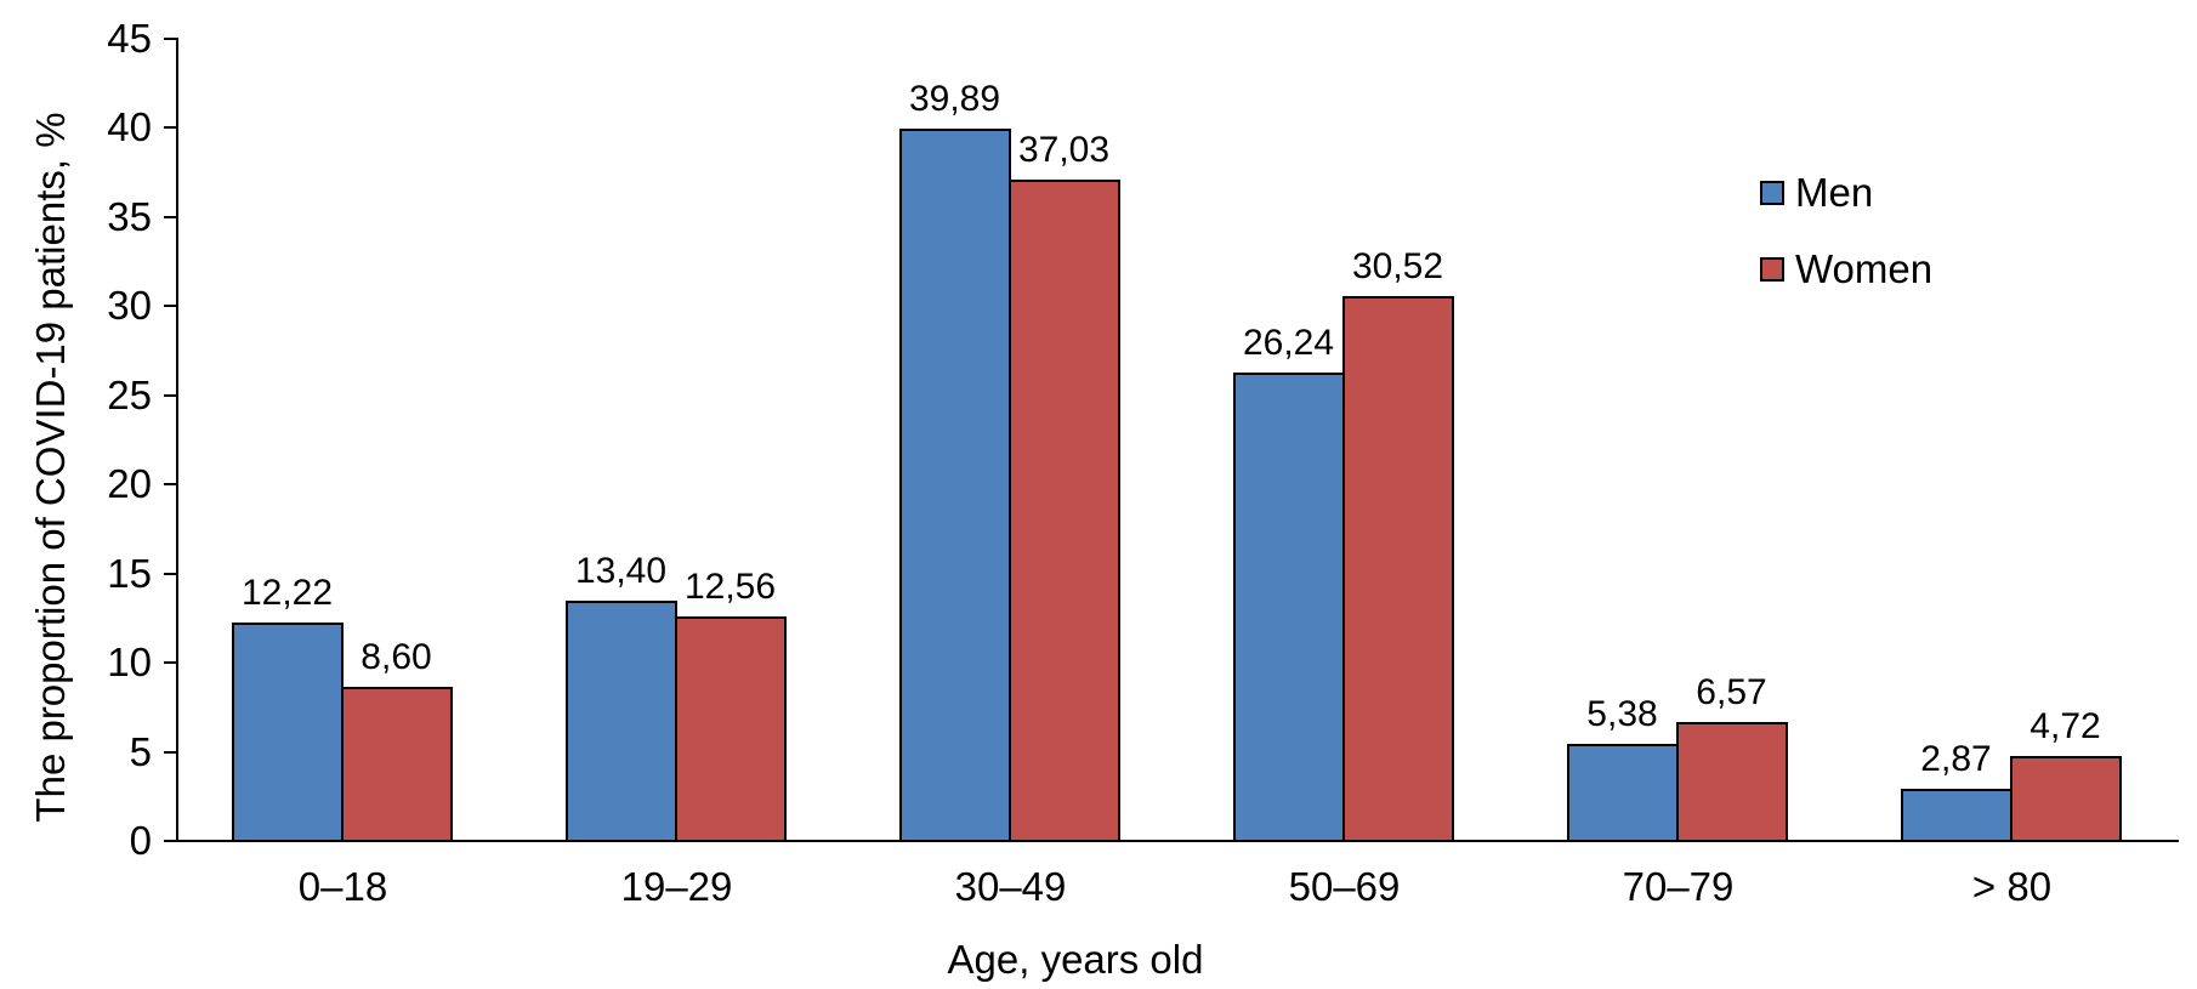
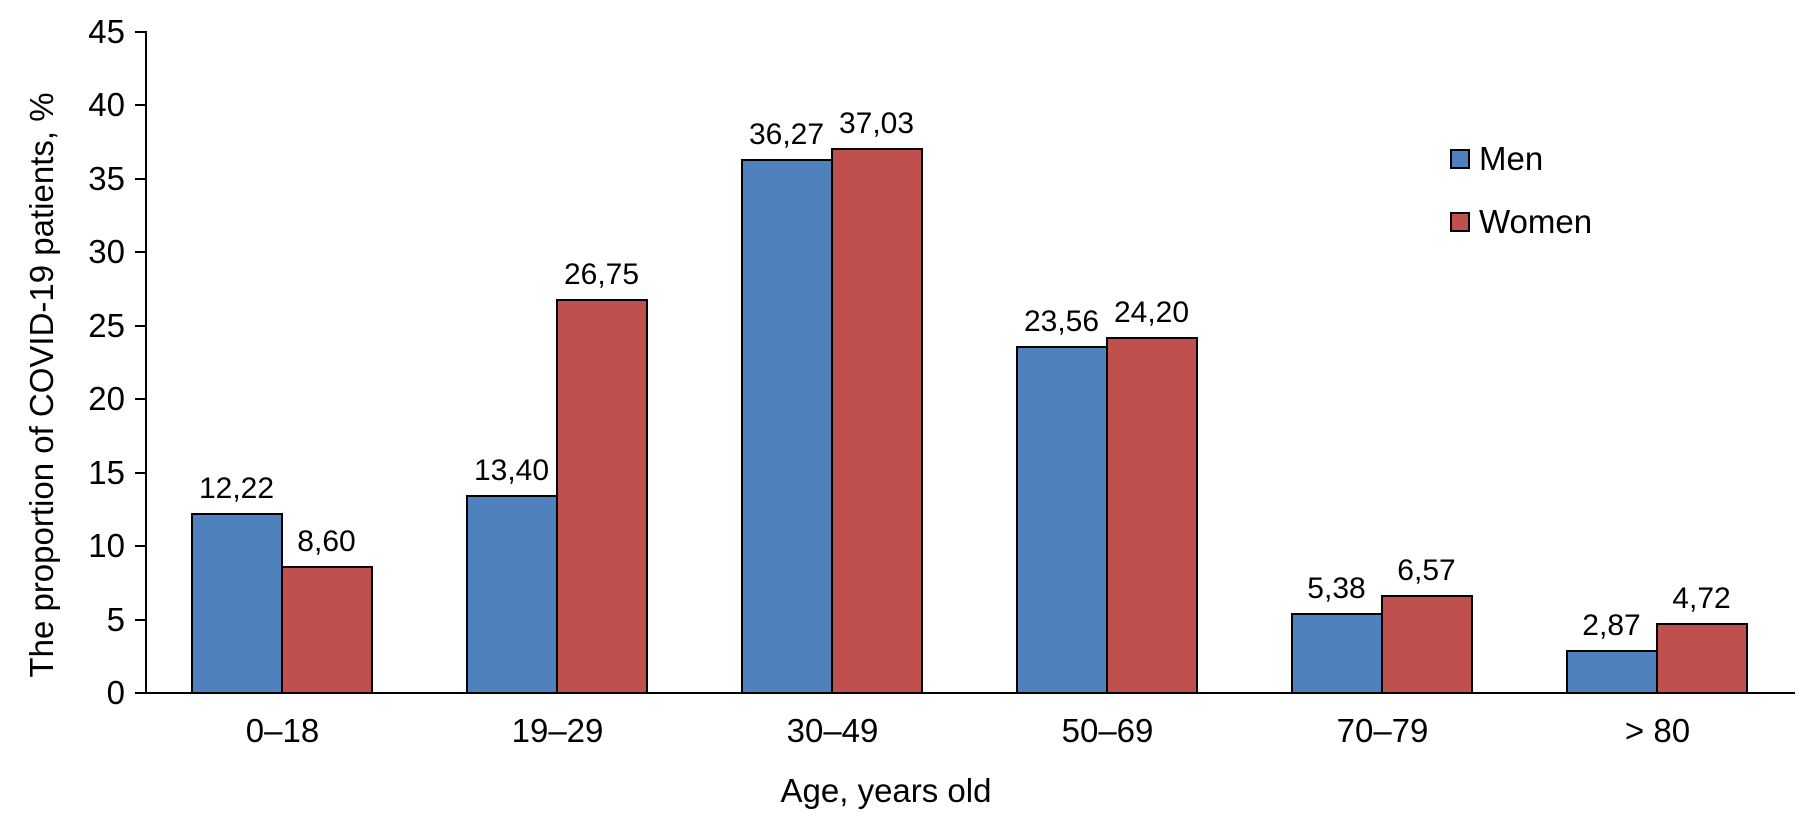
Women/19–29: 12,56 -> 26,75
Men/30–49: 39,89 -> 36,27
Men/50–69: 26,24 -> 23,56
Women/50–69: 30,52 -> 24,20
